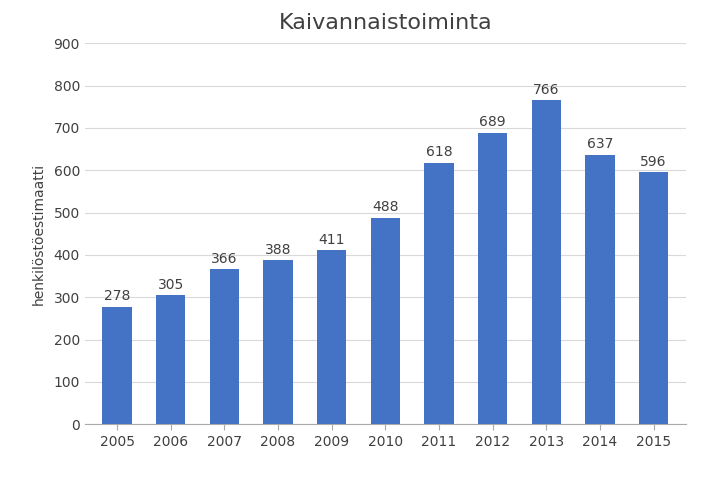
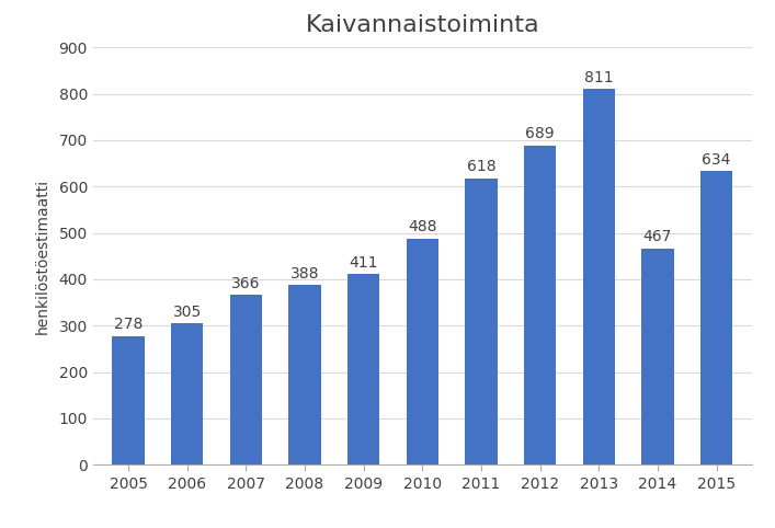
2013: 766 -> 811
2014: 637 -> 467
2015: 596 -> 634
